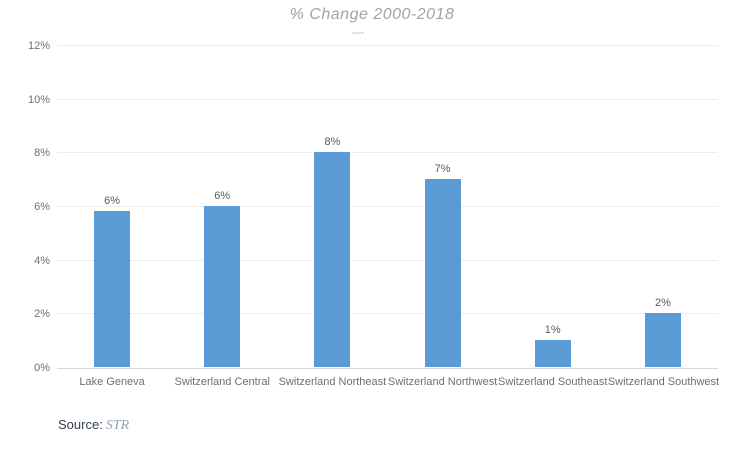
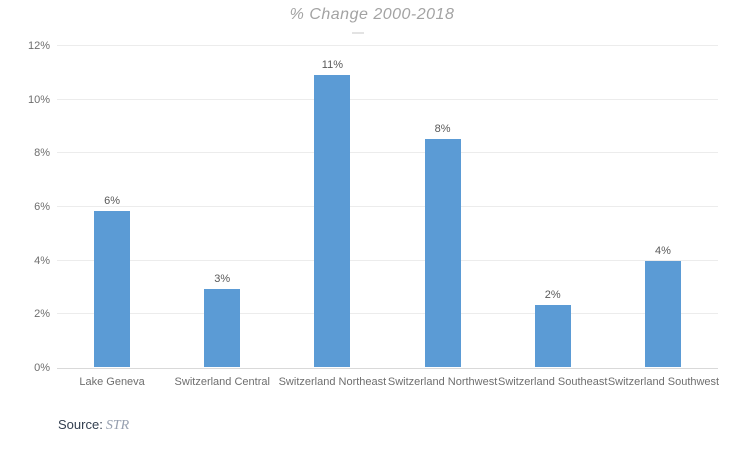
Switzerland Central: 6% -> 3%
Switzerland Northeast: 8% -> 11%
Switzerland Northwest: 7% -> 8%
Switzerland Southeast: 1% -> 2%
Switzerland Southwest: 2% -> 4%
